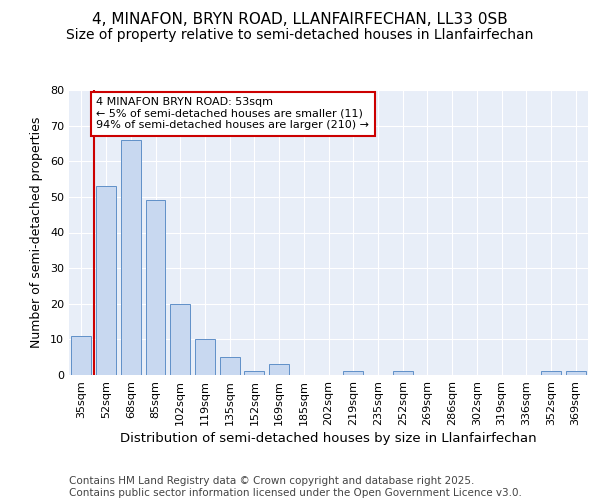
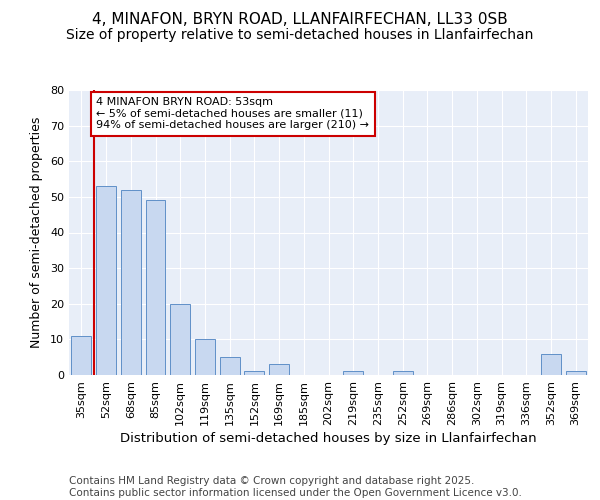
68sqm: 66 -> 52
352sqm: 1 -> 6
